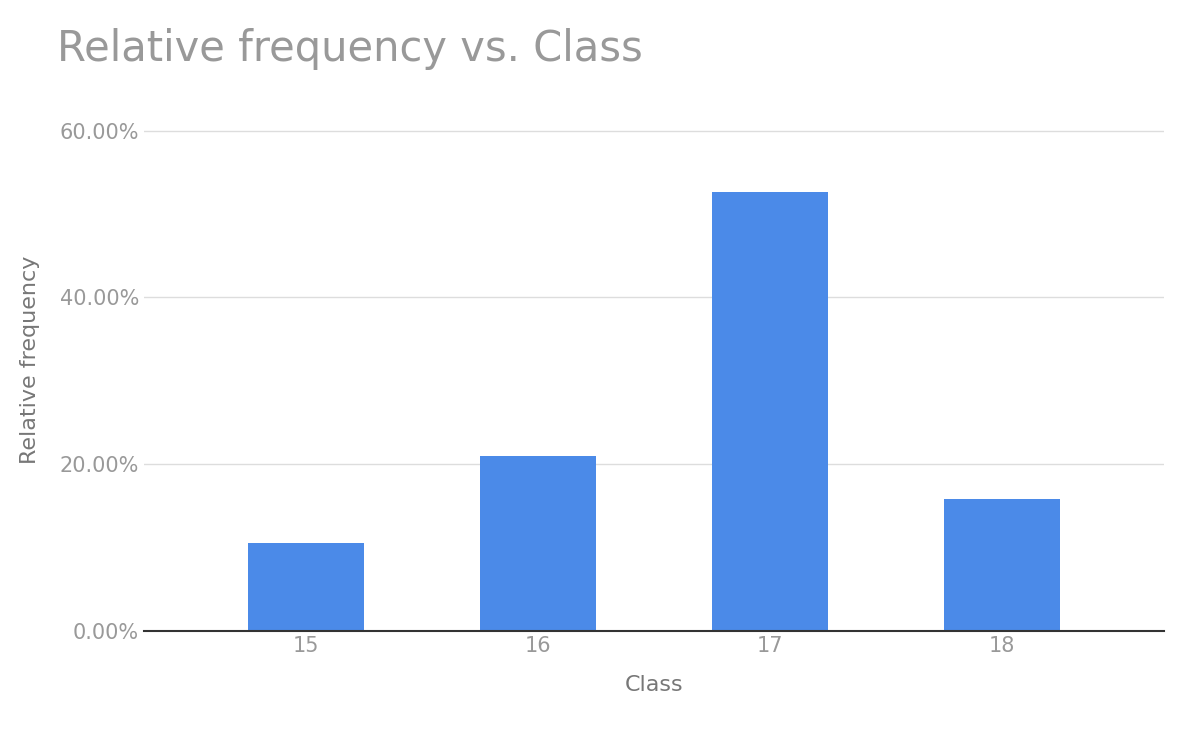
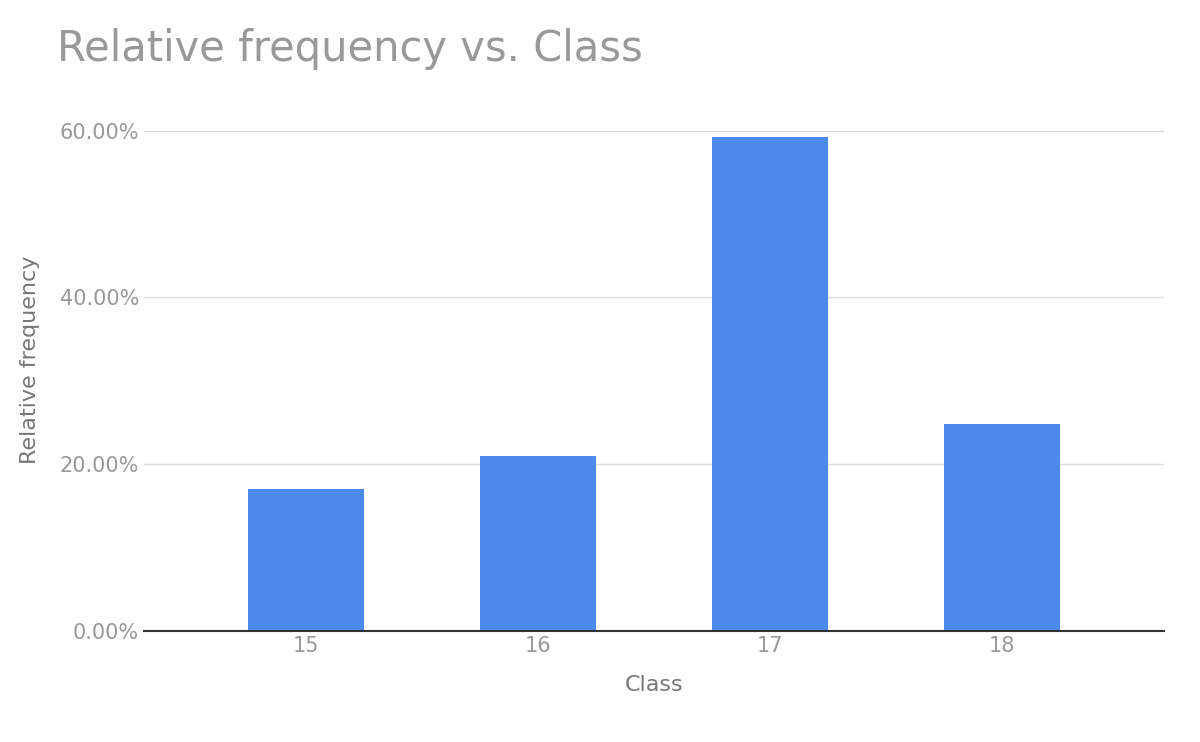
15: 10.5% -> 17.0%
17: 52.6% -> 59.2%
18: 15.8% -> 24.8%
